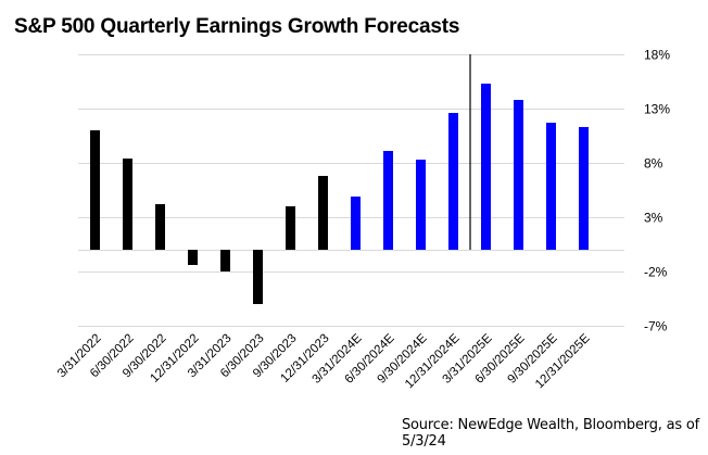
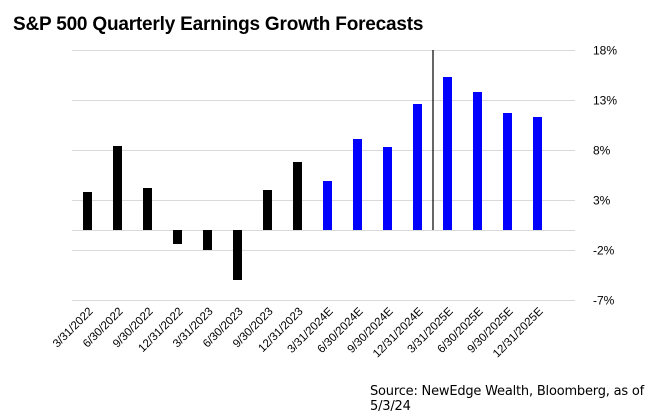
3/31/2022: 11.0% -> 3.8%
